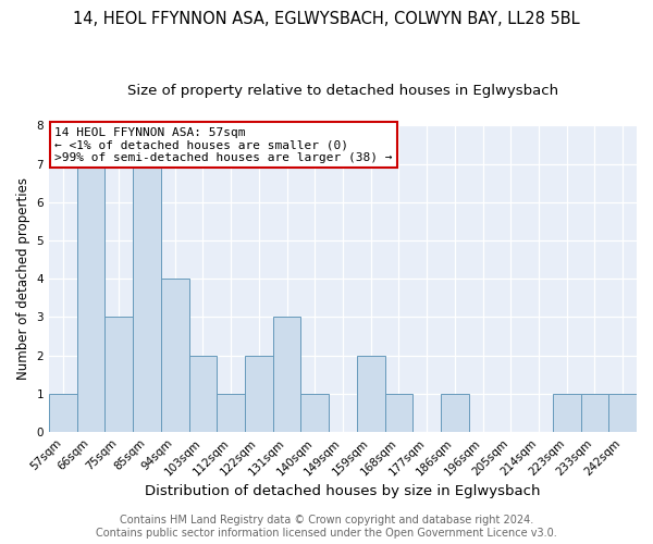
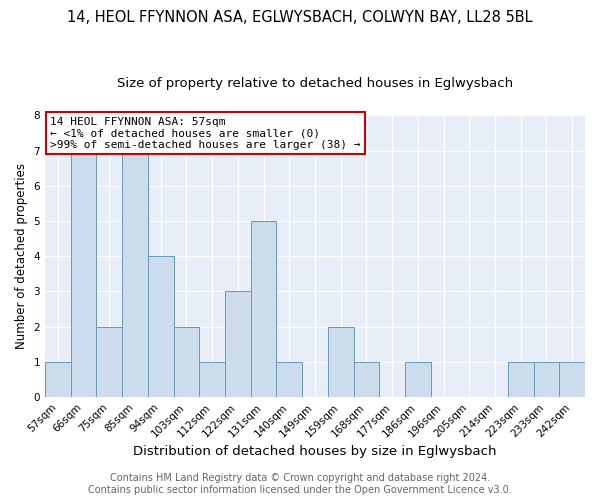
75sqm: 3 -> 2
122sqm: 2 -> 3
131sqm: 3 -> 5
